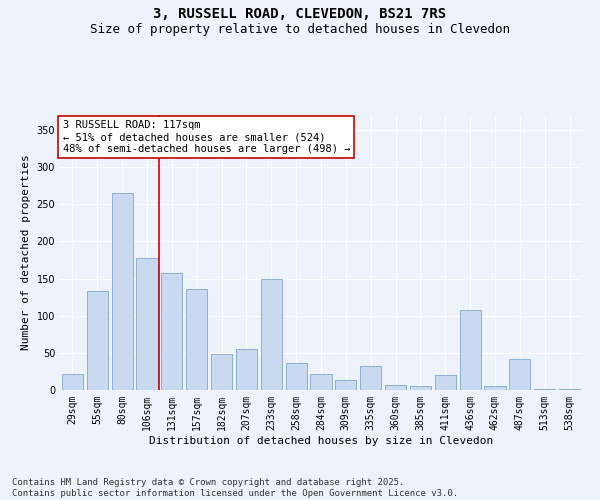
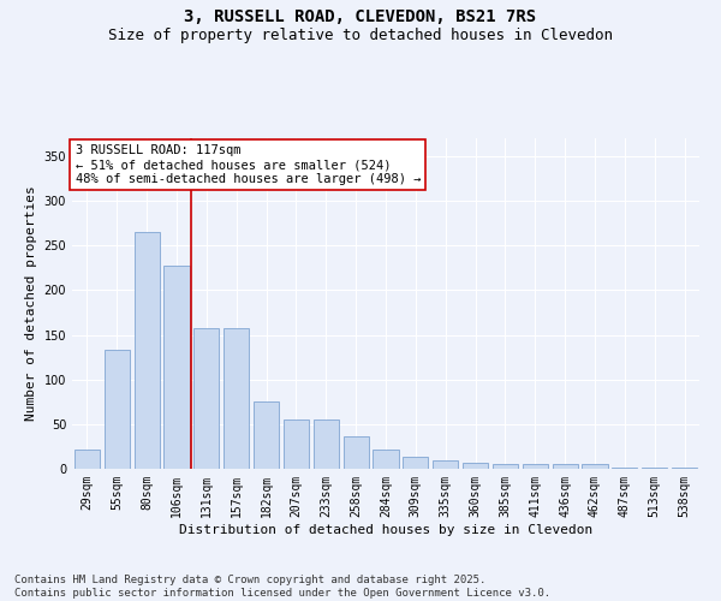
106sqm: 178 -> 228
157sqm: 136 -> 158
182sqm: 48 -> 76
233sqm: 150 -> 55
335sqm: 32 -> 9
411sqm: 20 -> 6
436sqm: 108 -> 5
487sqm: 42 -> 1
